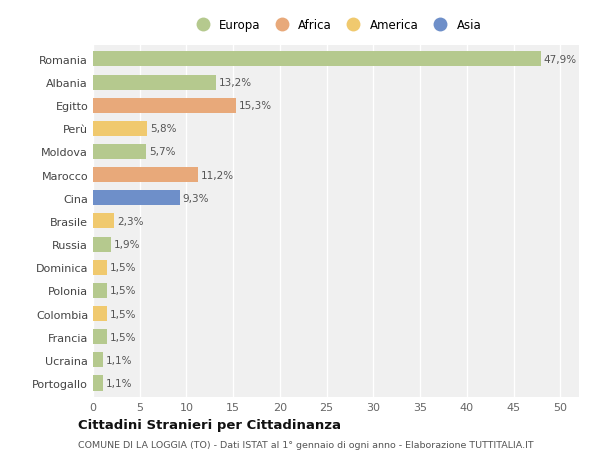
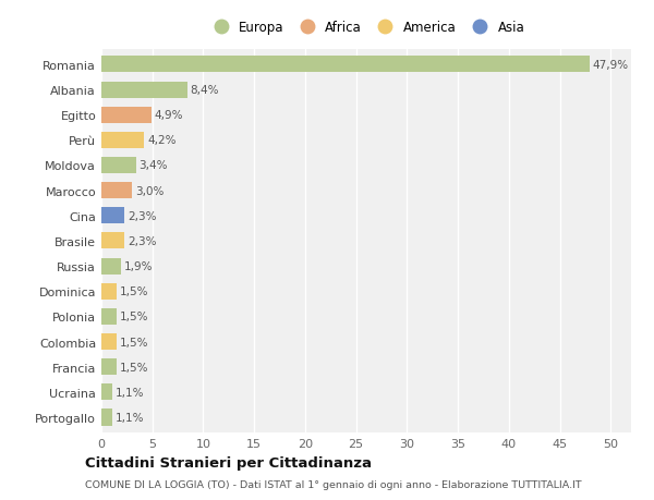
Albania: 13,2% -> 8,4%
Egitto: 15,3% -> 4,9%
Perù: 5,8% -> 4,2%
Moldova: 5,7% -> 3,4%
Marocco: 11,2% -> 3,0%
Cina: 9,3% -> 2,3%
